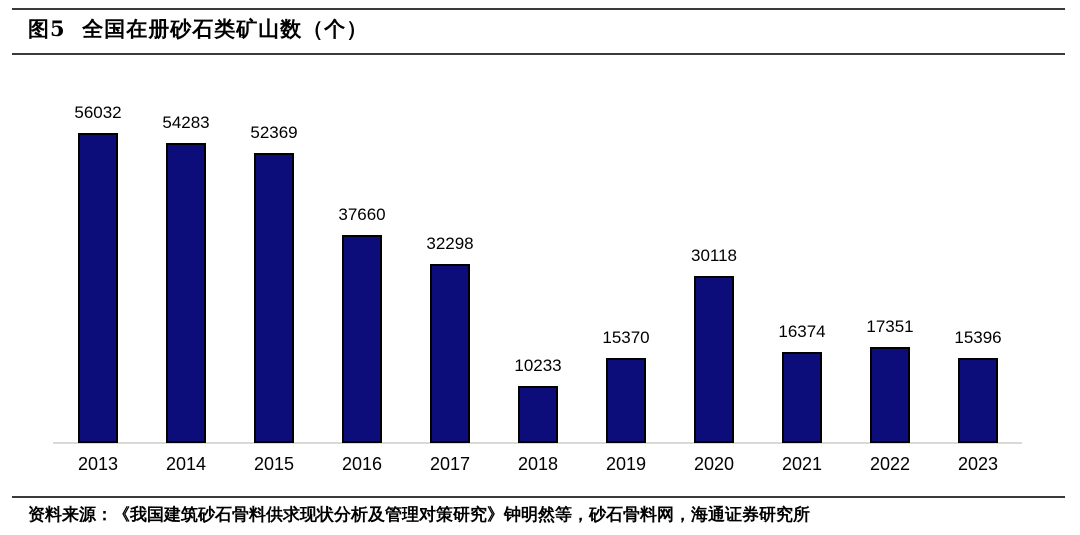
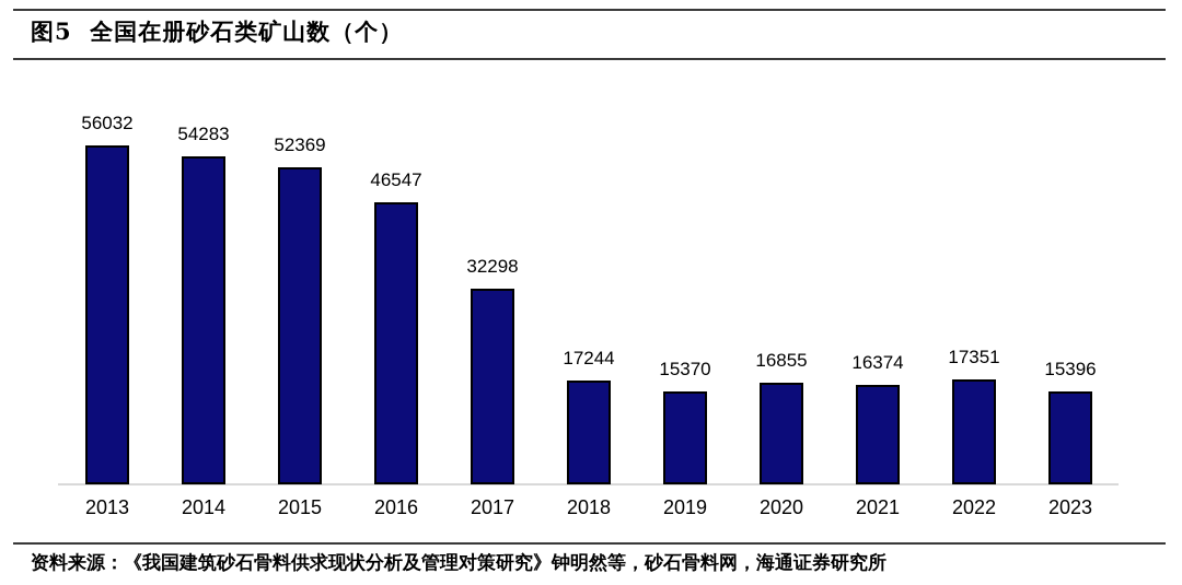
2016: 37660 -> 46547
2018: 10233 -> 17244
2020: 30118 -> 16855
